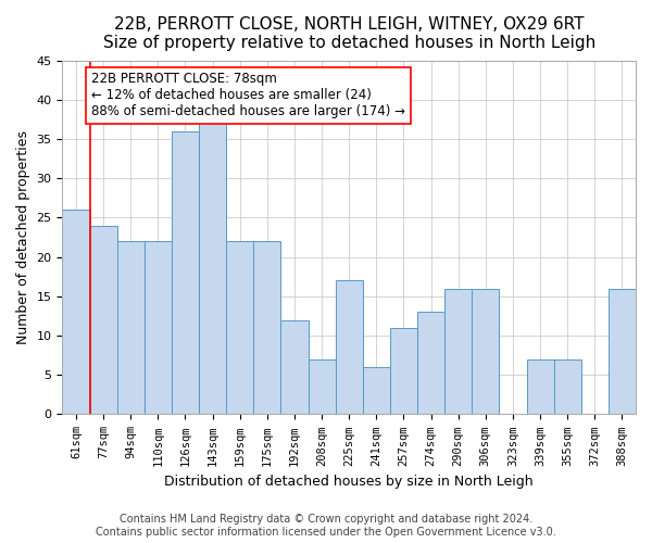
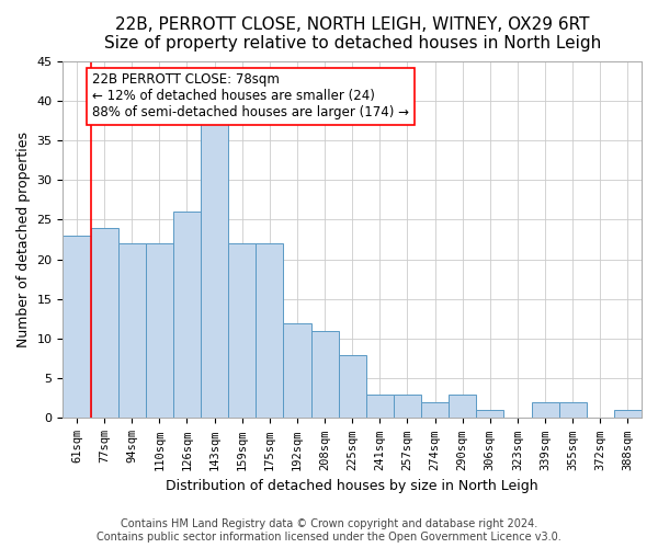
61sqm: 26 -> 23
126sqm: 36 -> 26
208sqm: 7 -> 11
225sqm: 17 -> 8
241sqm: 6 -> 3
257sqm: 11 -> 3
274sqm: 13 -> 2
290sqm: 16 -> 3
306sqm: 16 -> 1
339sqm: 7 -> 2
355sqm: 7 -> 2
388sqm: 16 -> 1
